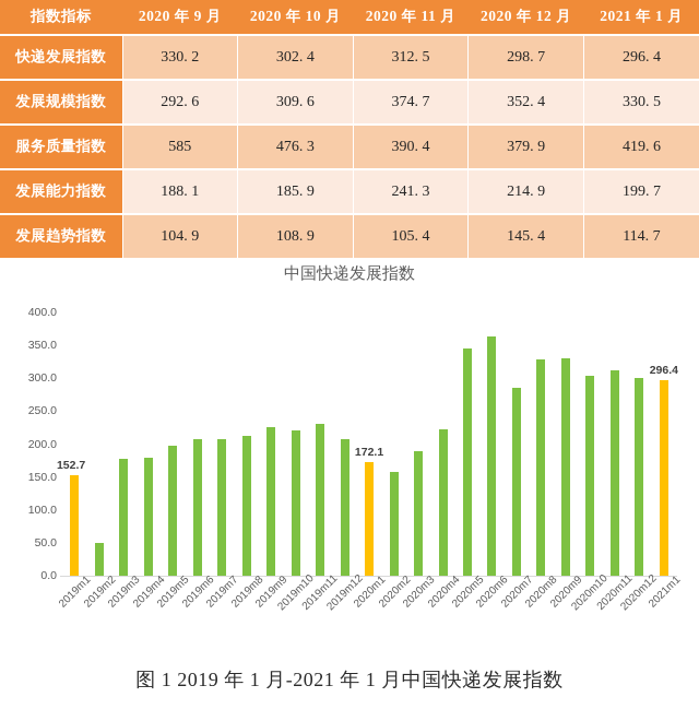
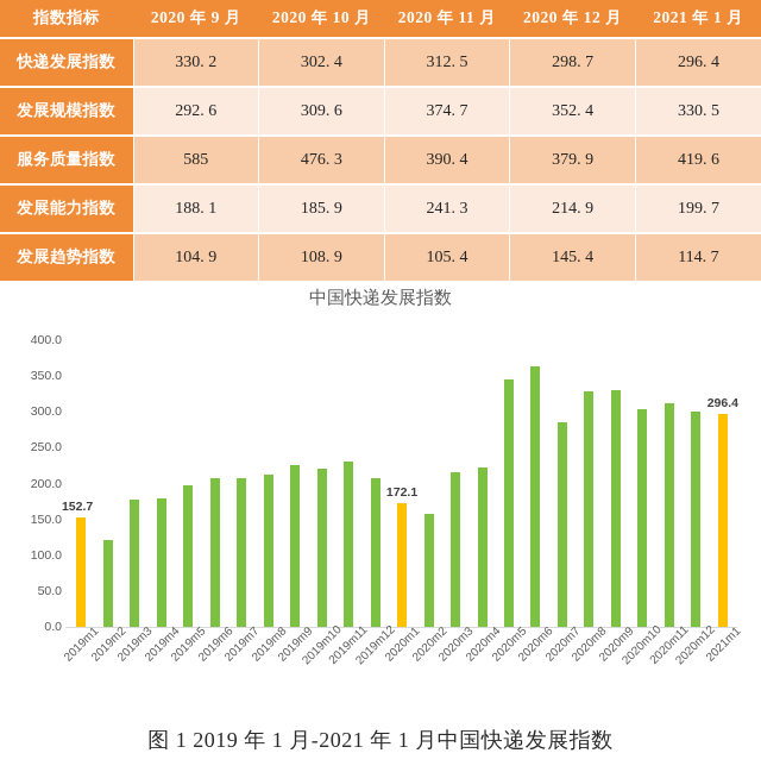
2019m2: 50 -> 120
2020m3: 190 -> 220
